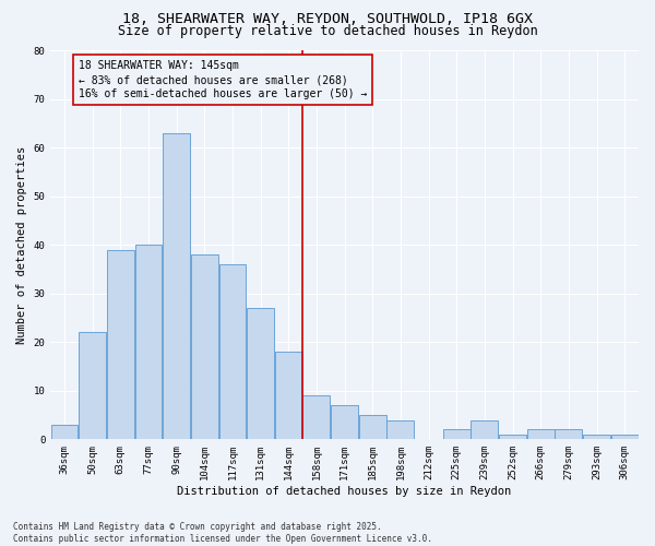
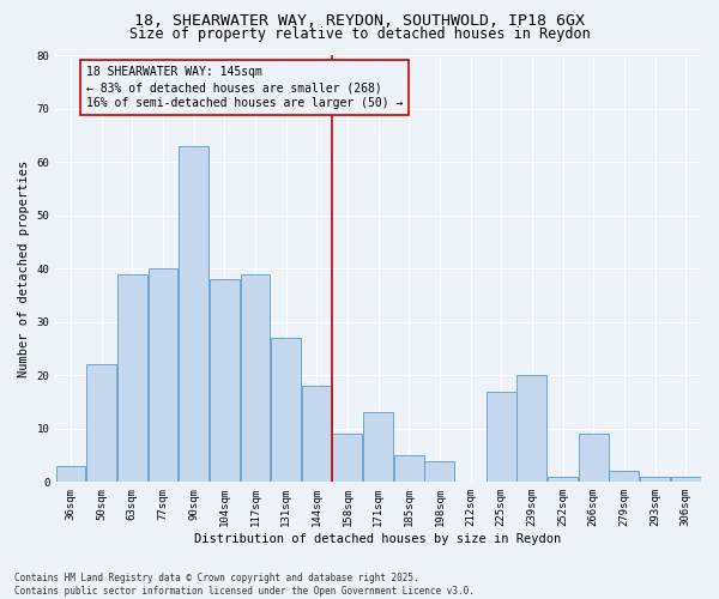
117sqm: 36 -> 39
171sqm: 7 -> 13
225sqm: 2 -> 17
239sqm: 4 -> 20
266sqm: 2 -> 9
